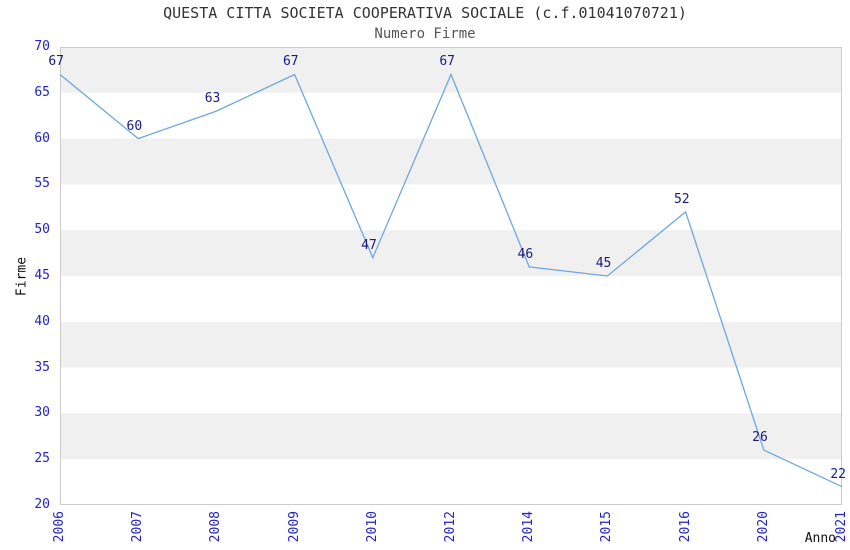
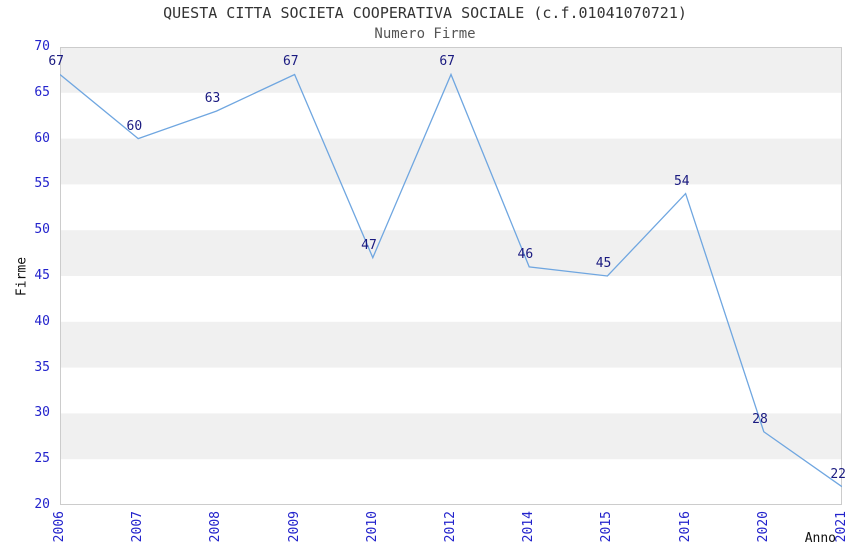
2016: 52 -> 54
2020: 26 -> 28
